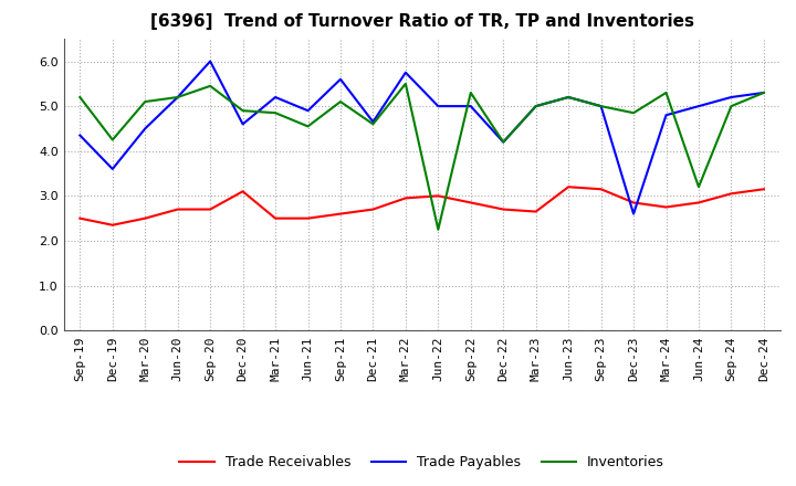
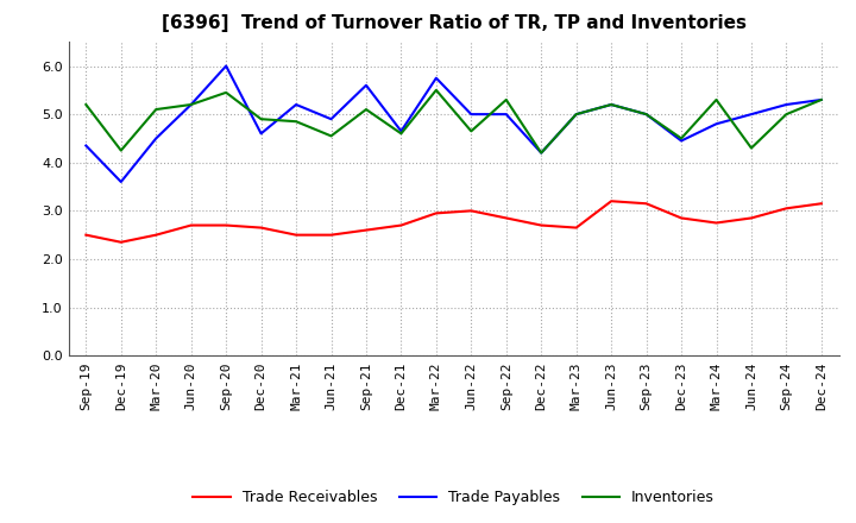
Trade Receivables/Dec-20: 3.10 -> 2.65
Inventories/Jun-22: 2.25 -> 4.65
Trade Payables/Dec-23: 2.60 -> 4.45
Inventories/Dec-23: 4.85 -> 4.50
Inventories/Jun-24: 3.20 -> 4.30
